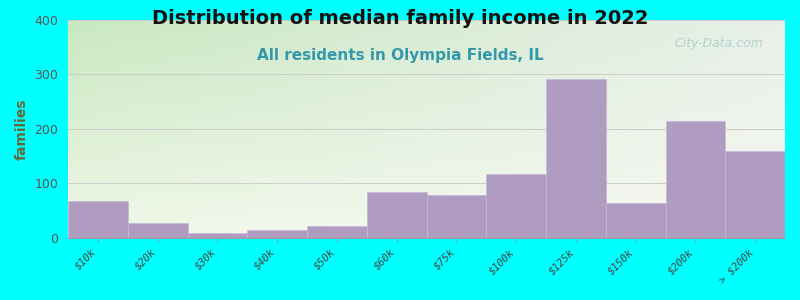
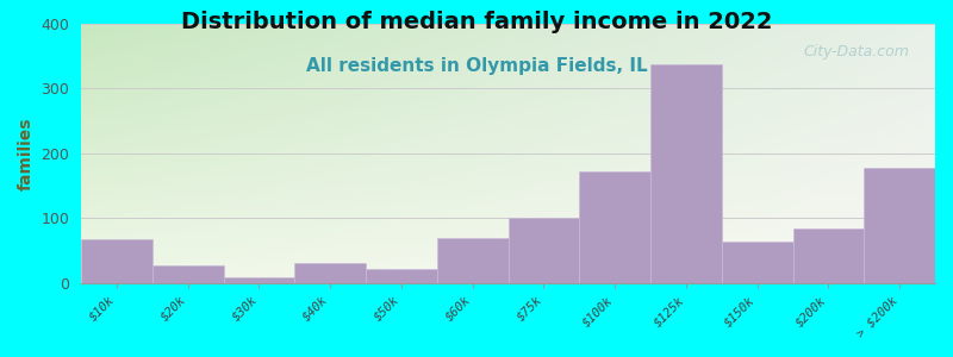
$40k: 15 -> 32
$60k: 85 -> 70
$75k: 78 -> 100
$100k: 118 -> 172
$125k: 292 -> 338
$200k: 215 -> 84
> $200k: 160 -> 178
